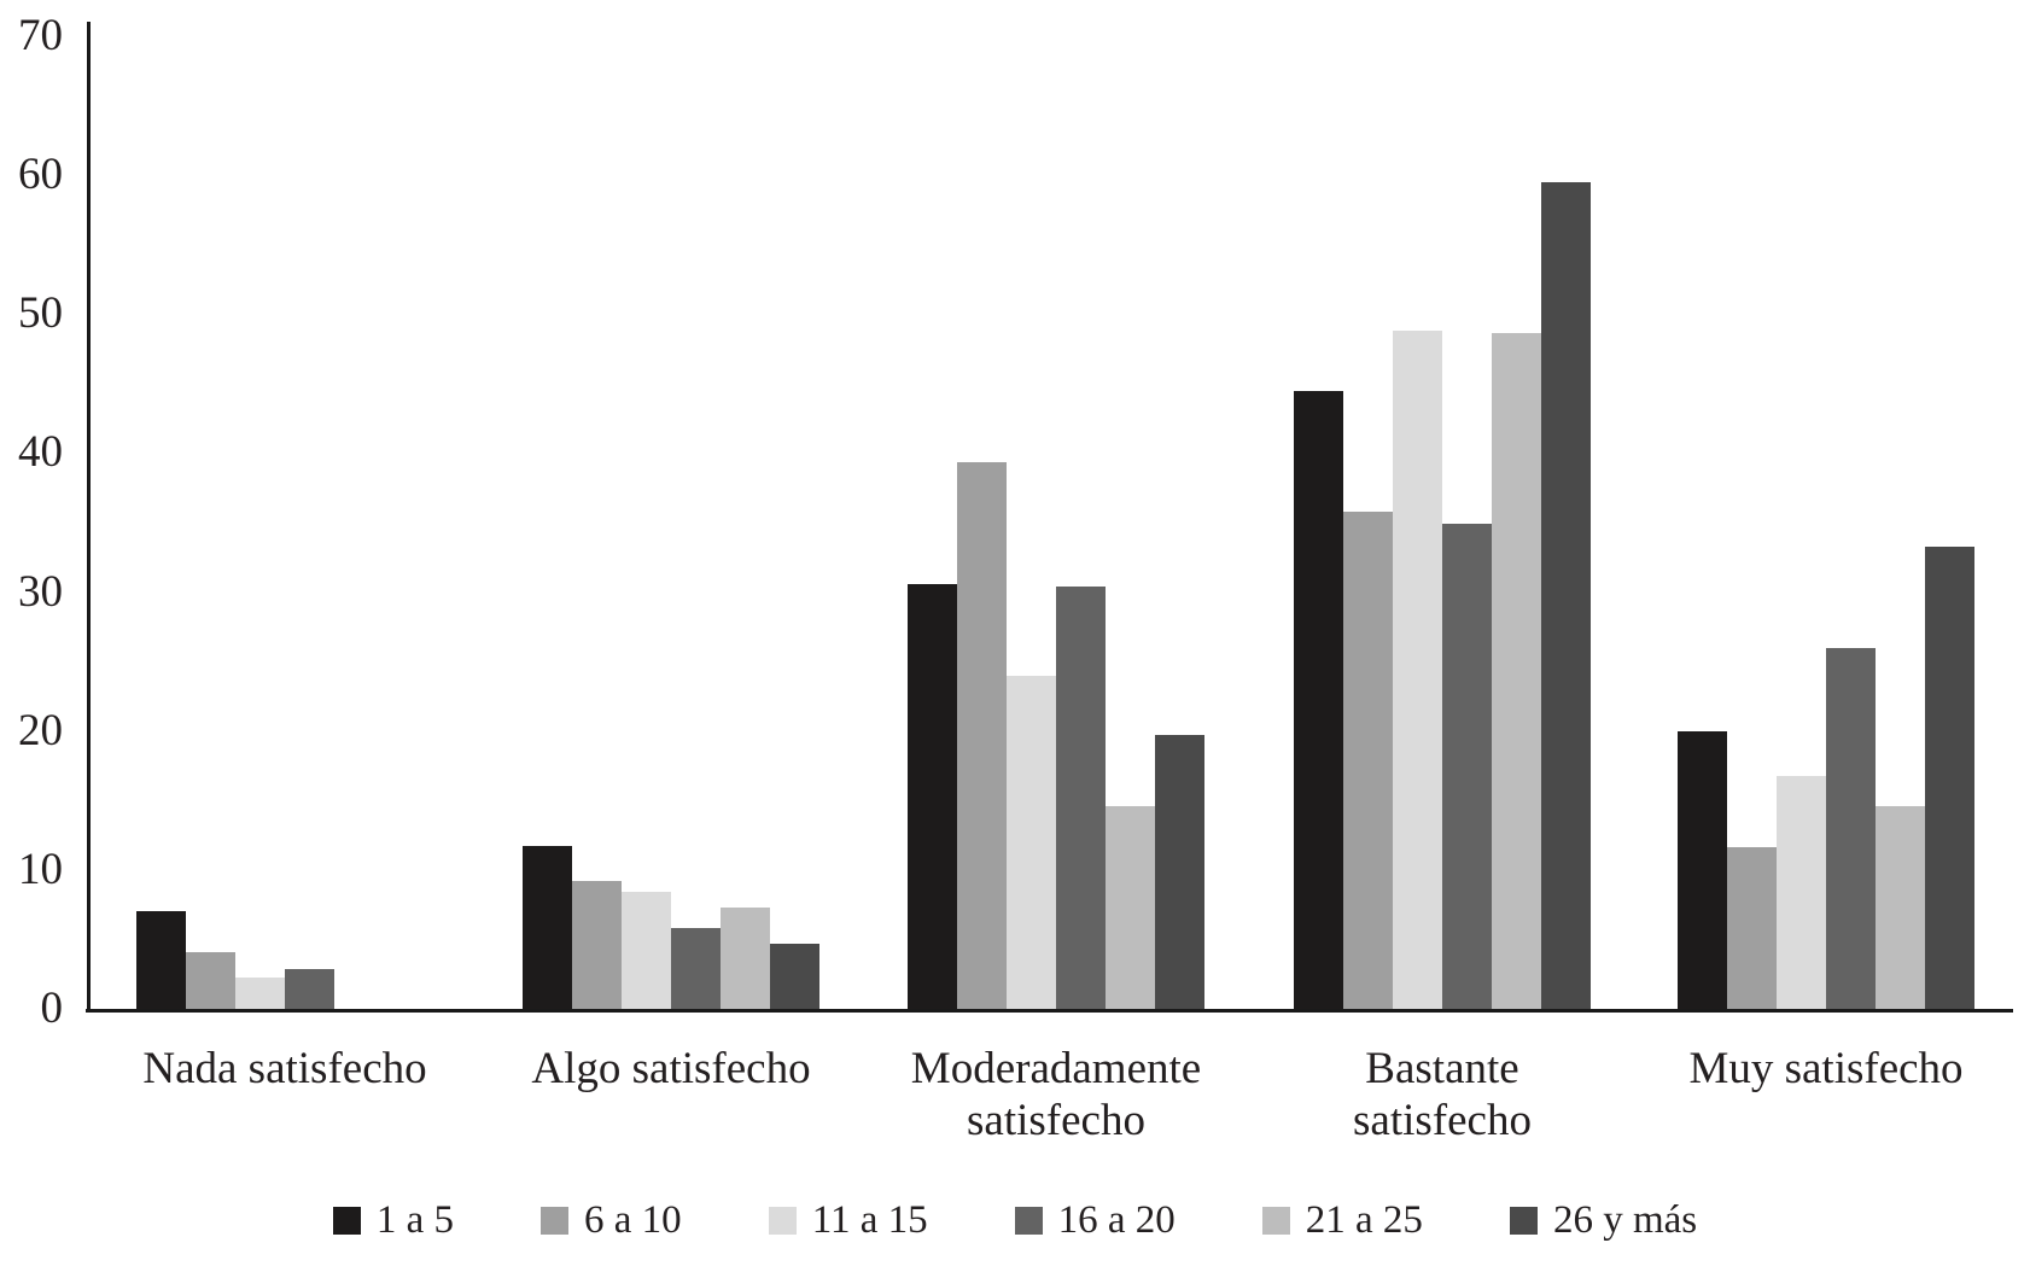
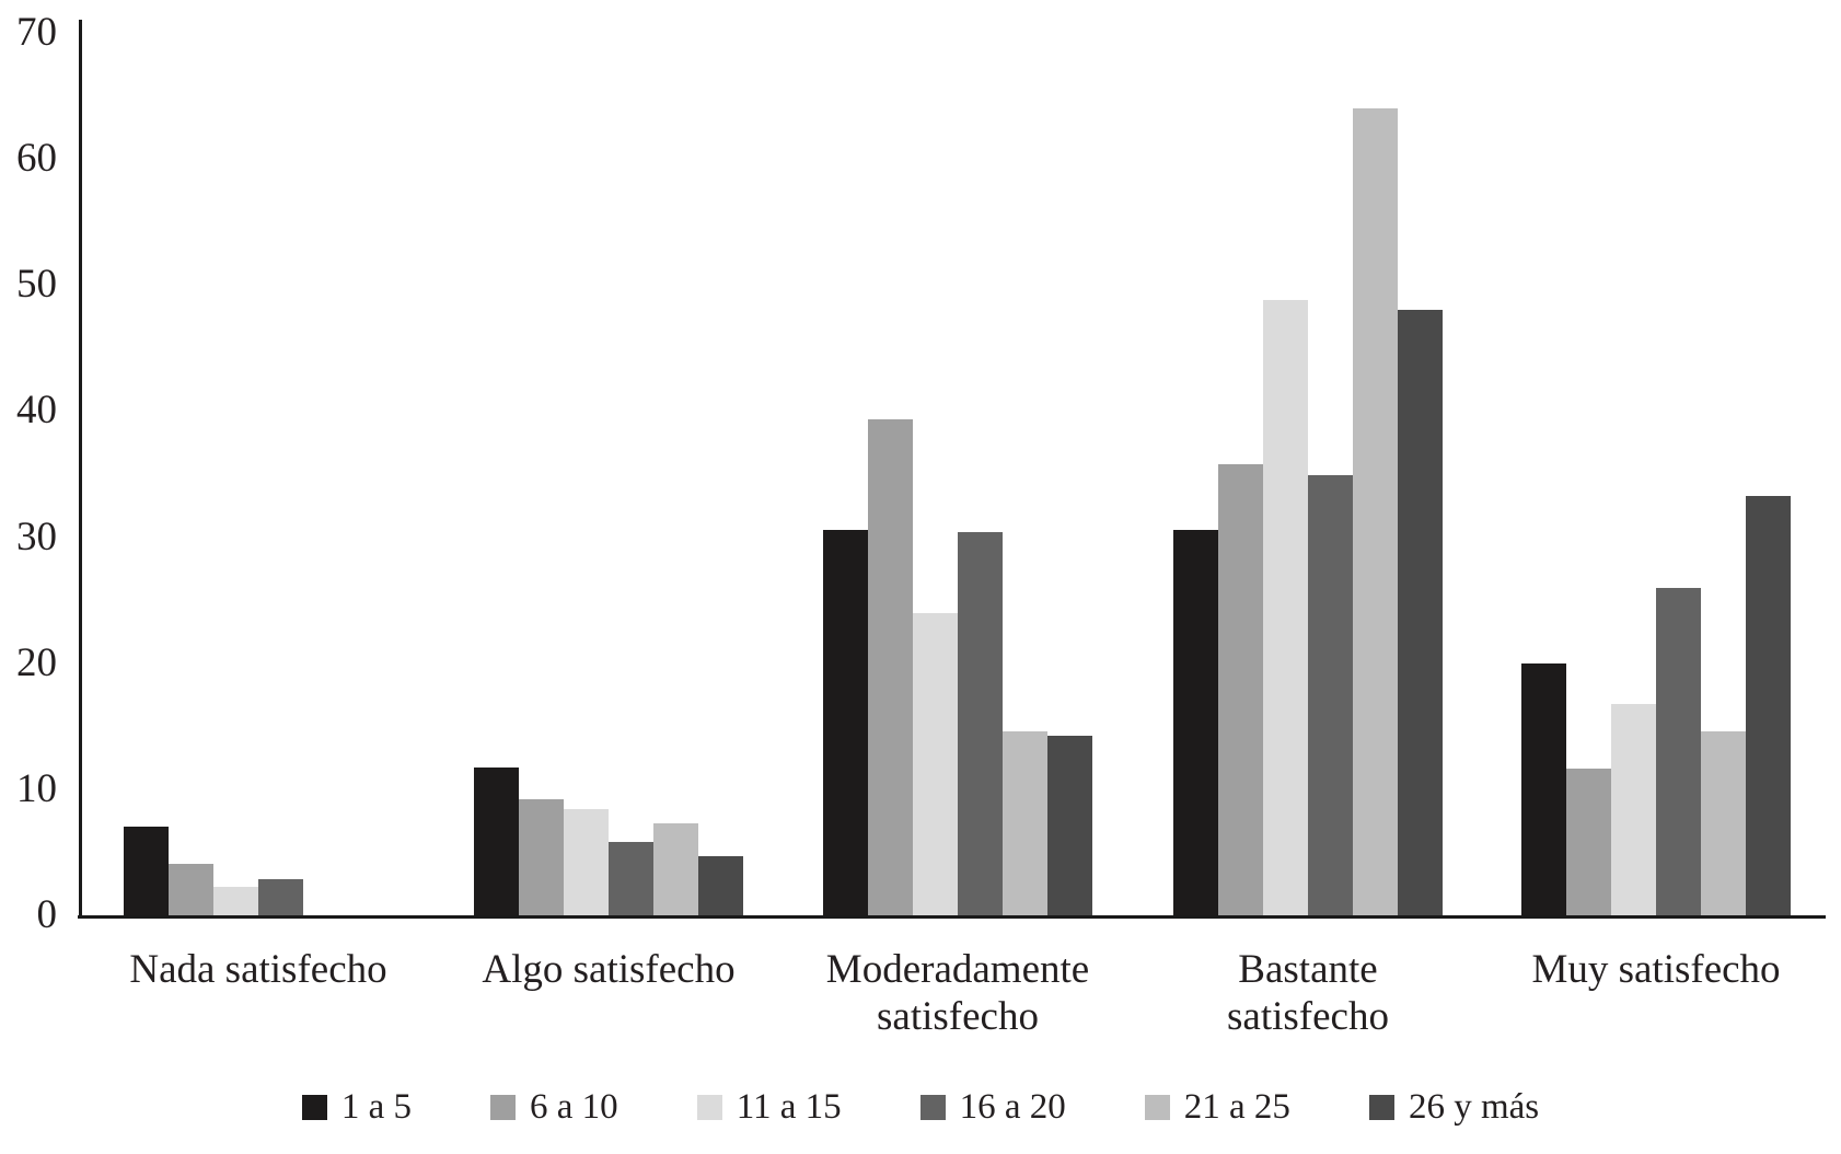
26 y más/Moderadamente satisfecho: 19.7 -> 14.2
1 a 5/Bastante satisfecho: 44.5 -> 30.6
21 a 25/Bastante satisfecho: 48.6 -> 64.0
26 y más/Bastante satisfecho: 59.5 -> 48.0
